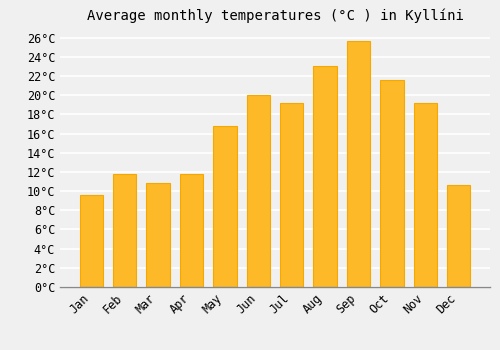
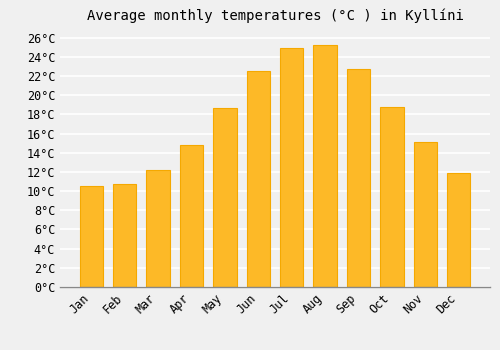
Jan: 9.6°C -> 10.5°C
Feb: 11.8°C -> 10.7°C
Mar: 10.8°C -> 12.2°C
Apr: 11.8°C -> 14.8°C
May: 16.8°C -> 18.7°C
Jun: 20.0°C -> 22.5°C
Jul: 19.2°C -> 24.9°C
Aug: 23.0°C -> 25.2°C
Sep: 25.6°C -> 22.7°C
Oct: 21.6°C -> 18.8°C
Nov: 19.2°C -> 15.1°C
Dec: 10.6°C -> 11.9°C
